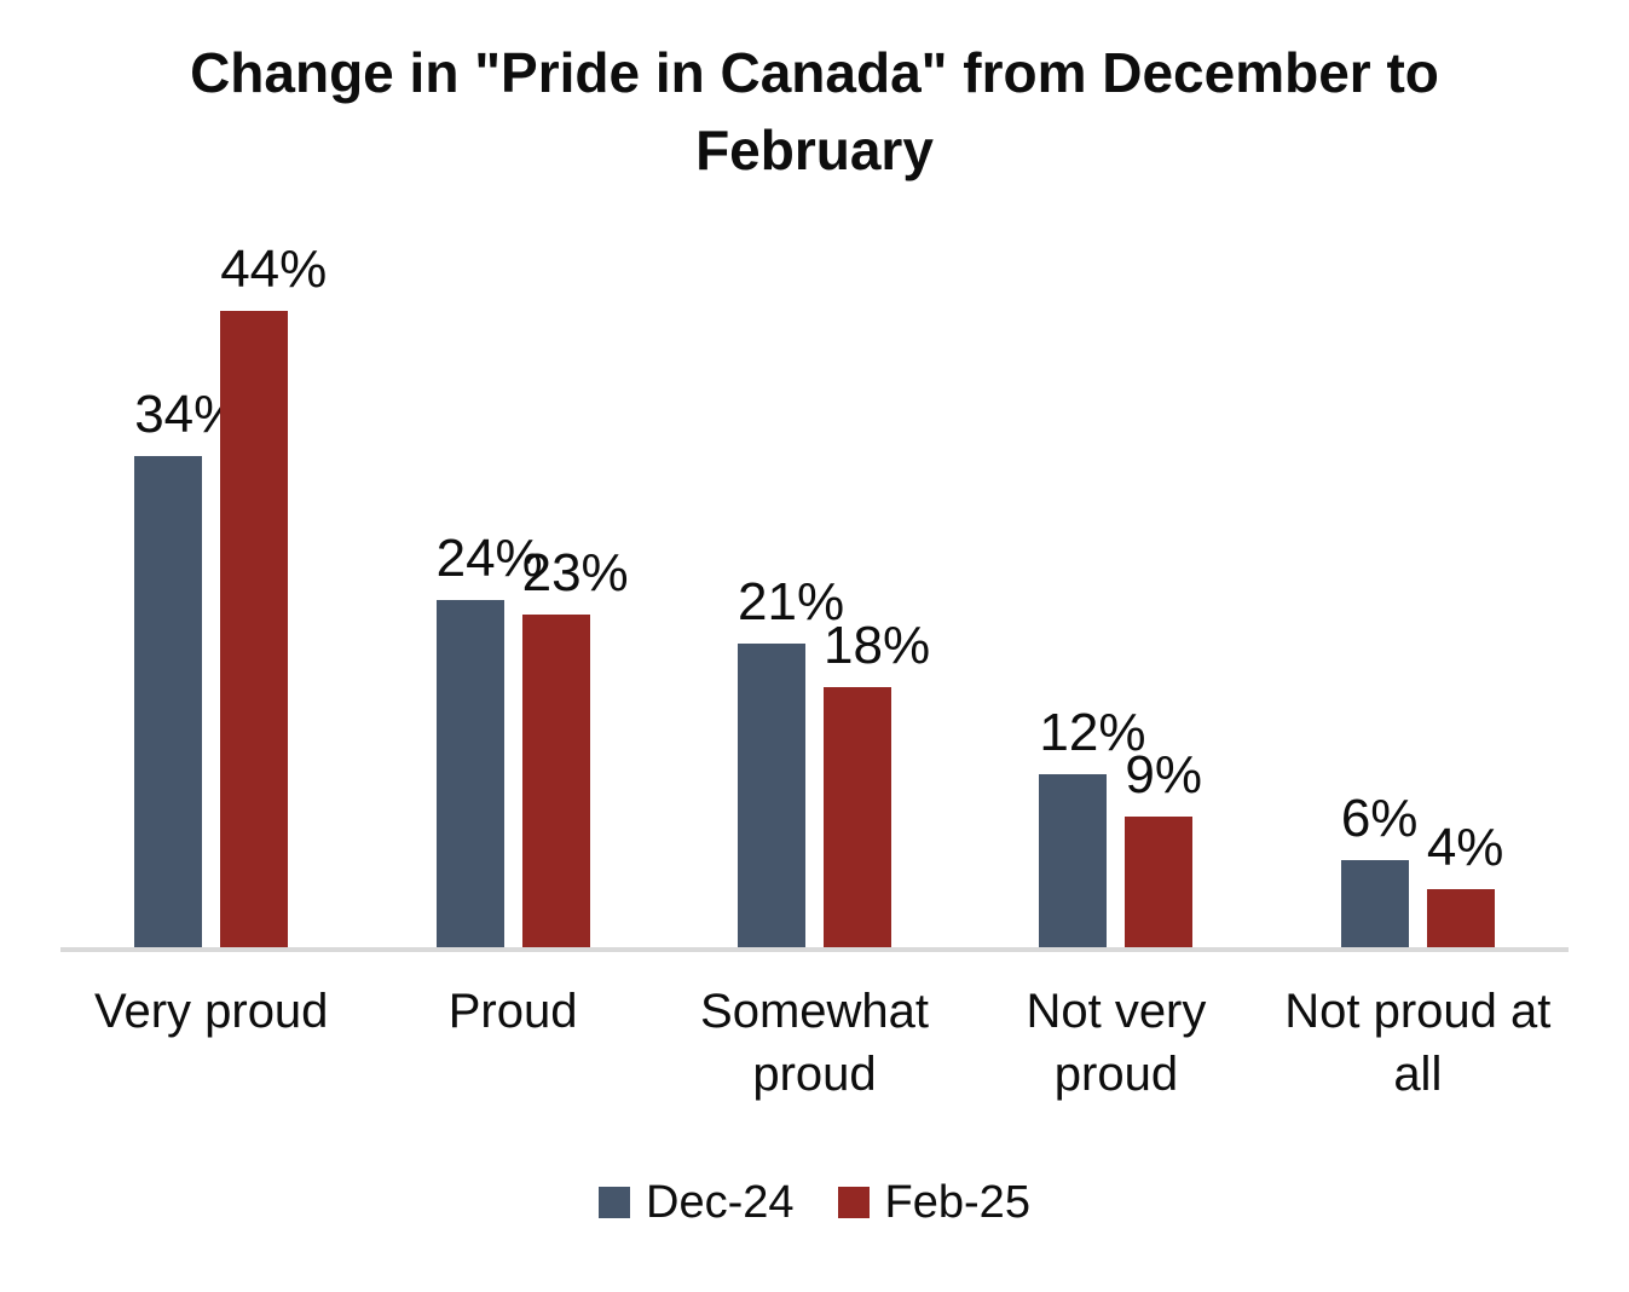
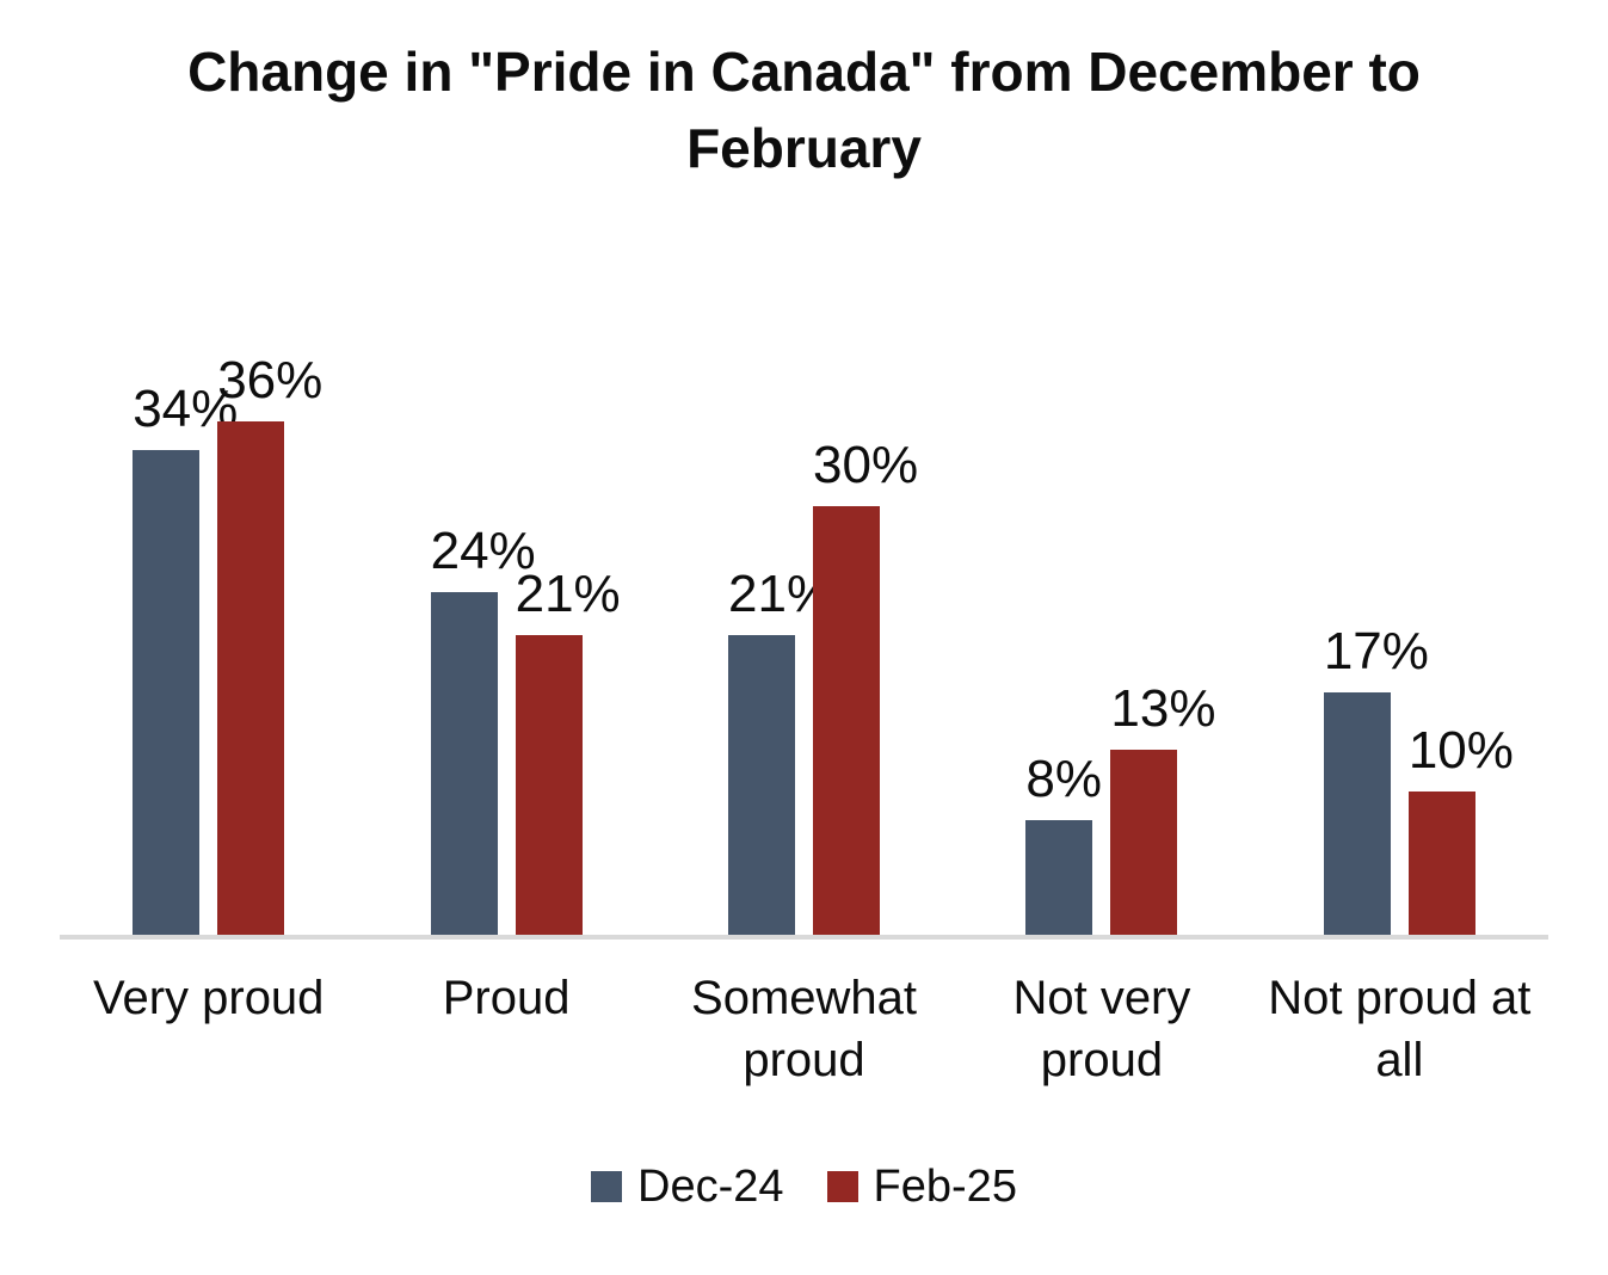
Feb-25/Very proud: 44% -> 36%
Feb-25/Proud: 23% -> 21%
Feb-25/Somewhat proud: 18% -> 30%
Dec-24/Not very proud: 12% -> 8%
Feb-25/Not very proud: 9% -> 13%
Dec-24/Not proud at all: 6% -> 17%
Feb-25/Not proud at all: 4% -> 10%
